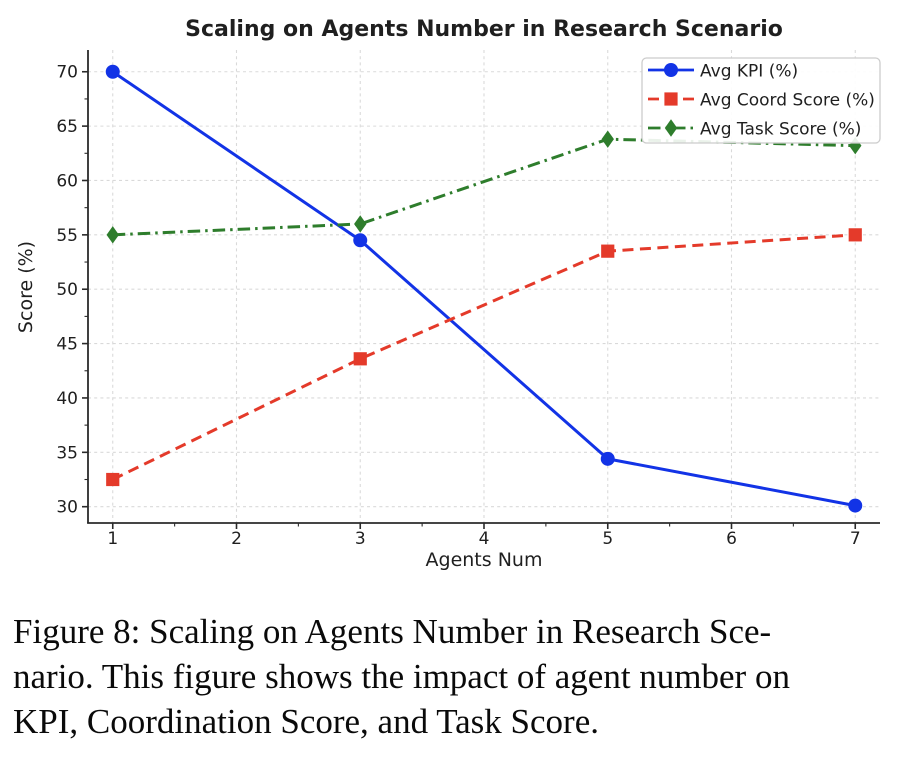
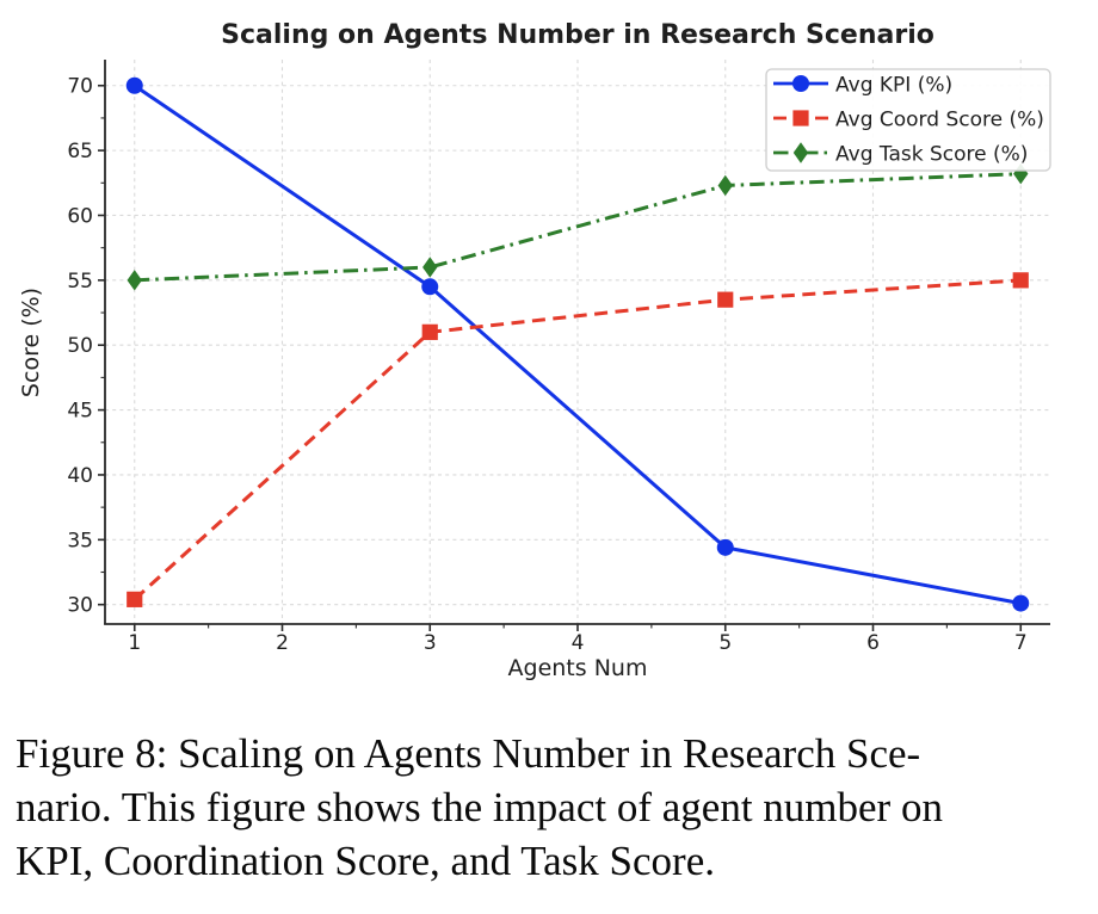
Avg Coord Score (%)/1: 32.5 -> 30.4
Avg Coord Score (%)/3: 43.6 -> 51.0
Avg Task Score (%)/5: 63.8 -> 62.3
